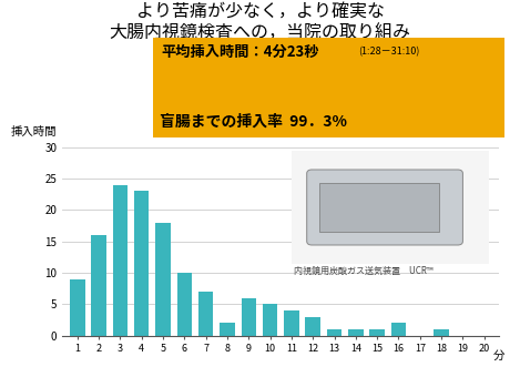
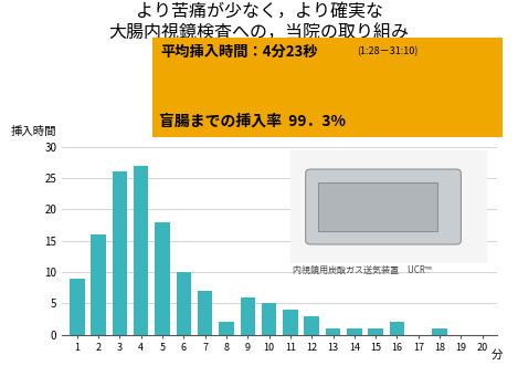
3: 24 -> 26
4: 23 -> 27
